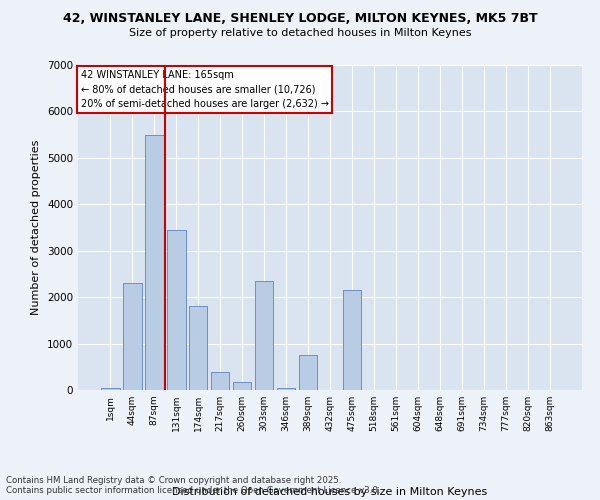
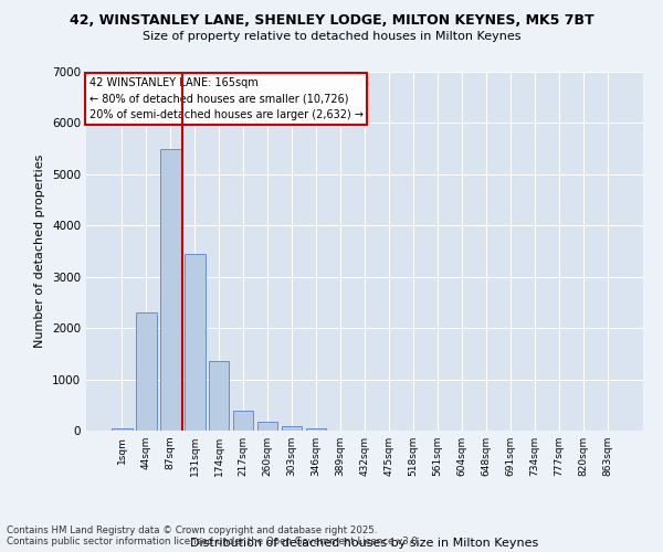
174sqm: 1800 -> 1350
303sqm: 2350 -> 100
389sqm: 750 -> 10
475sqm: 2150 -> 0
